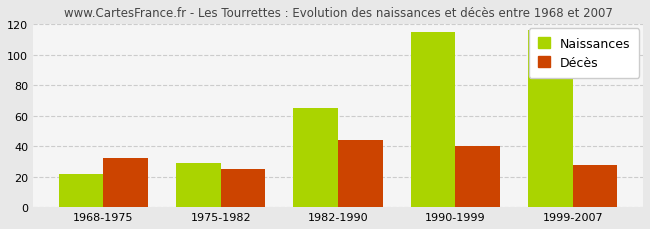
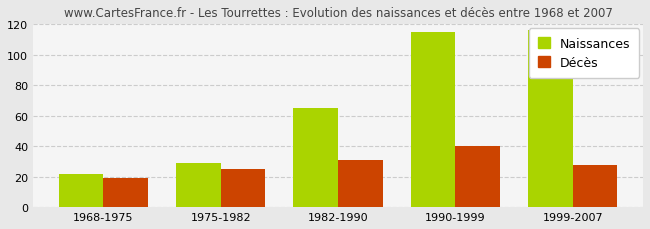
Décès/1968-1975: 32 -> 19
Décès/1982-1990: 44 -> 31
